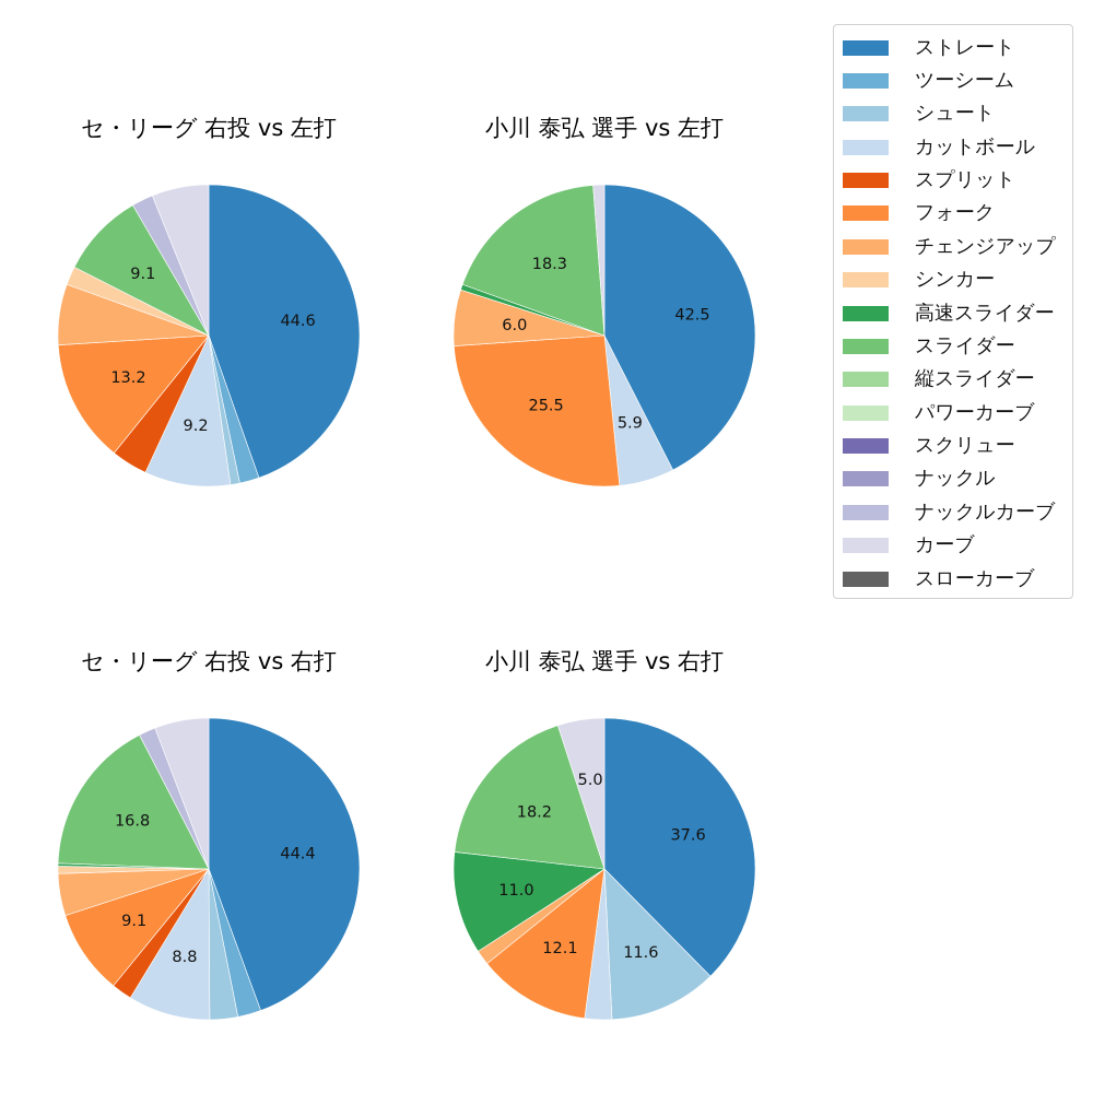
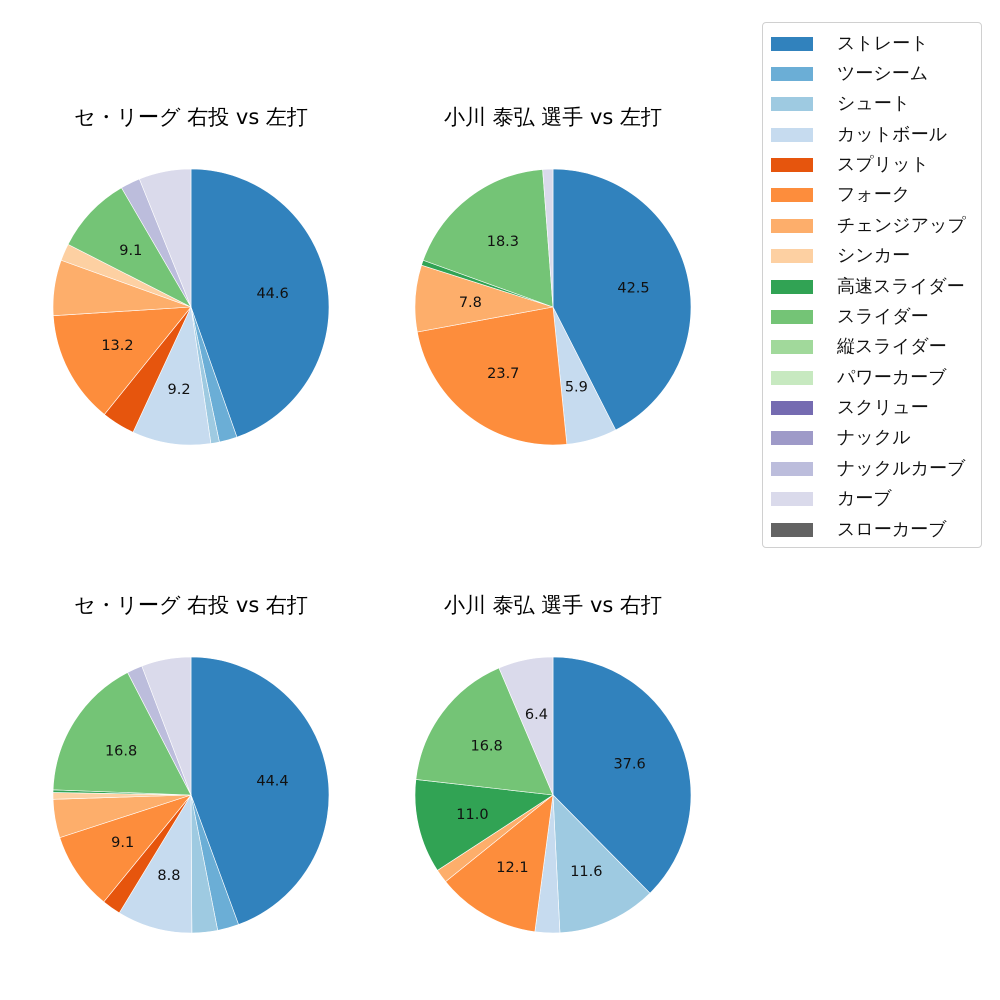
小川 泰弘 選手 vs 左打/フォーク: 25.5 -> 23.7
小川 泰弘 選手 vs 左打/チェンジアップ: 6.0 -> 7.8
小川 泰弘 選手 vs 右打/スライダー: 18.2 -> 16.8
小川 泰弘 選手 vs 右打/カーブ: 5.0 -> 6.4
